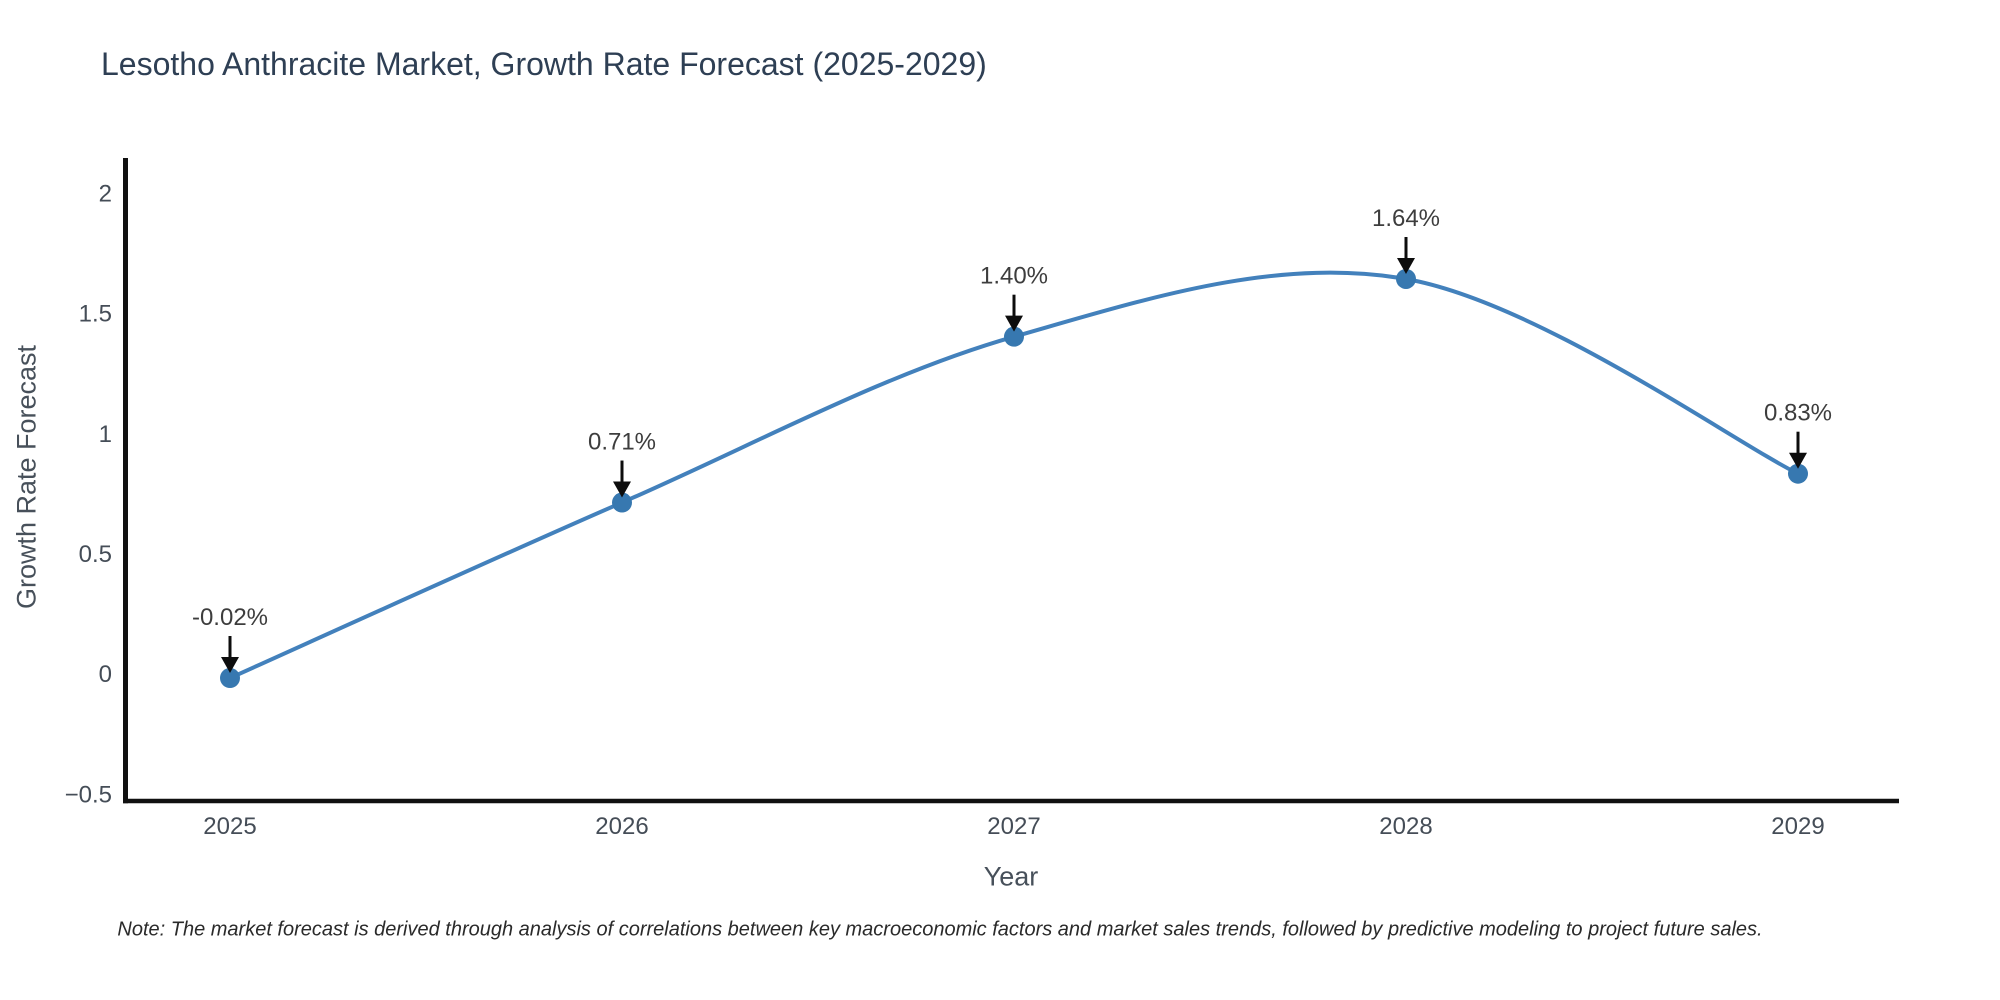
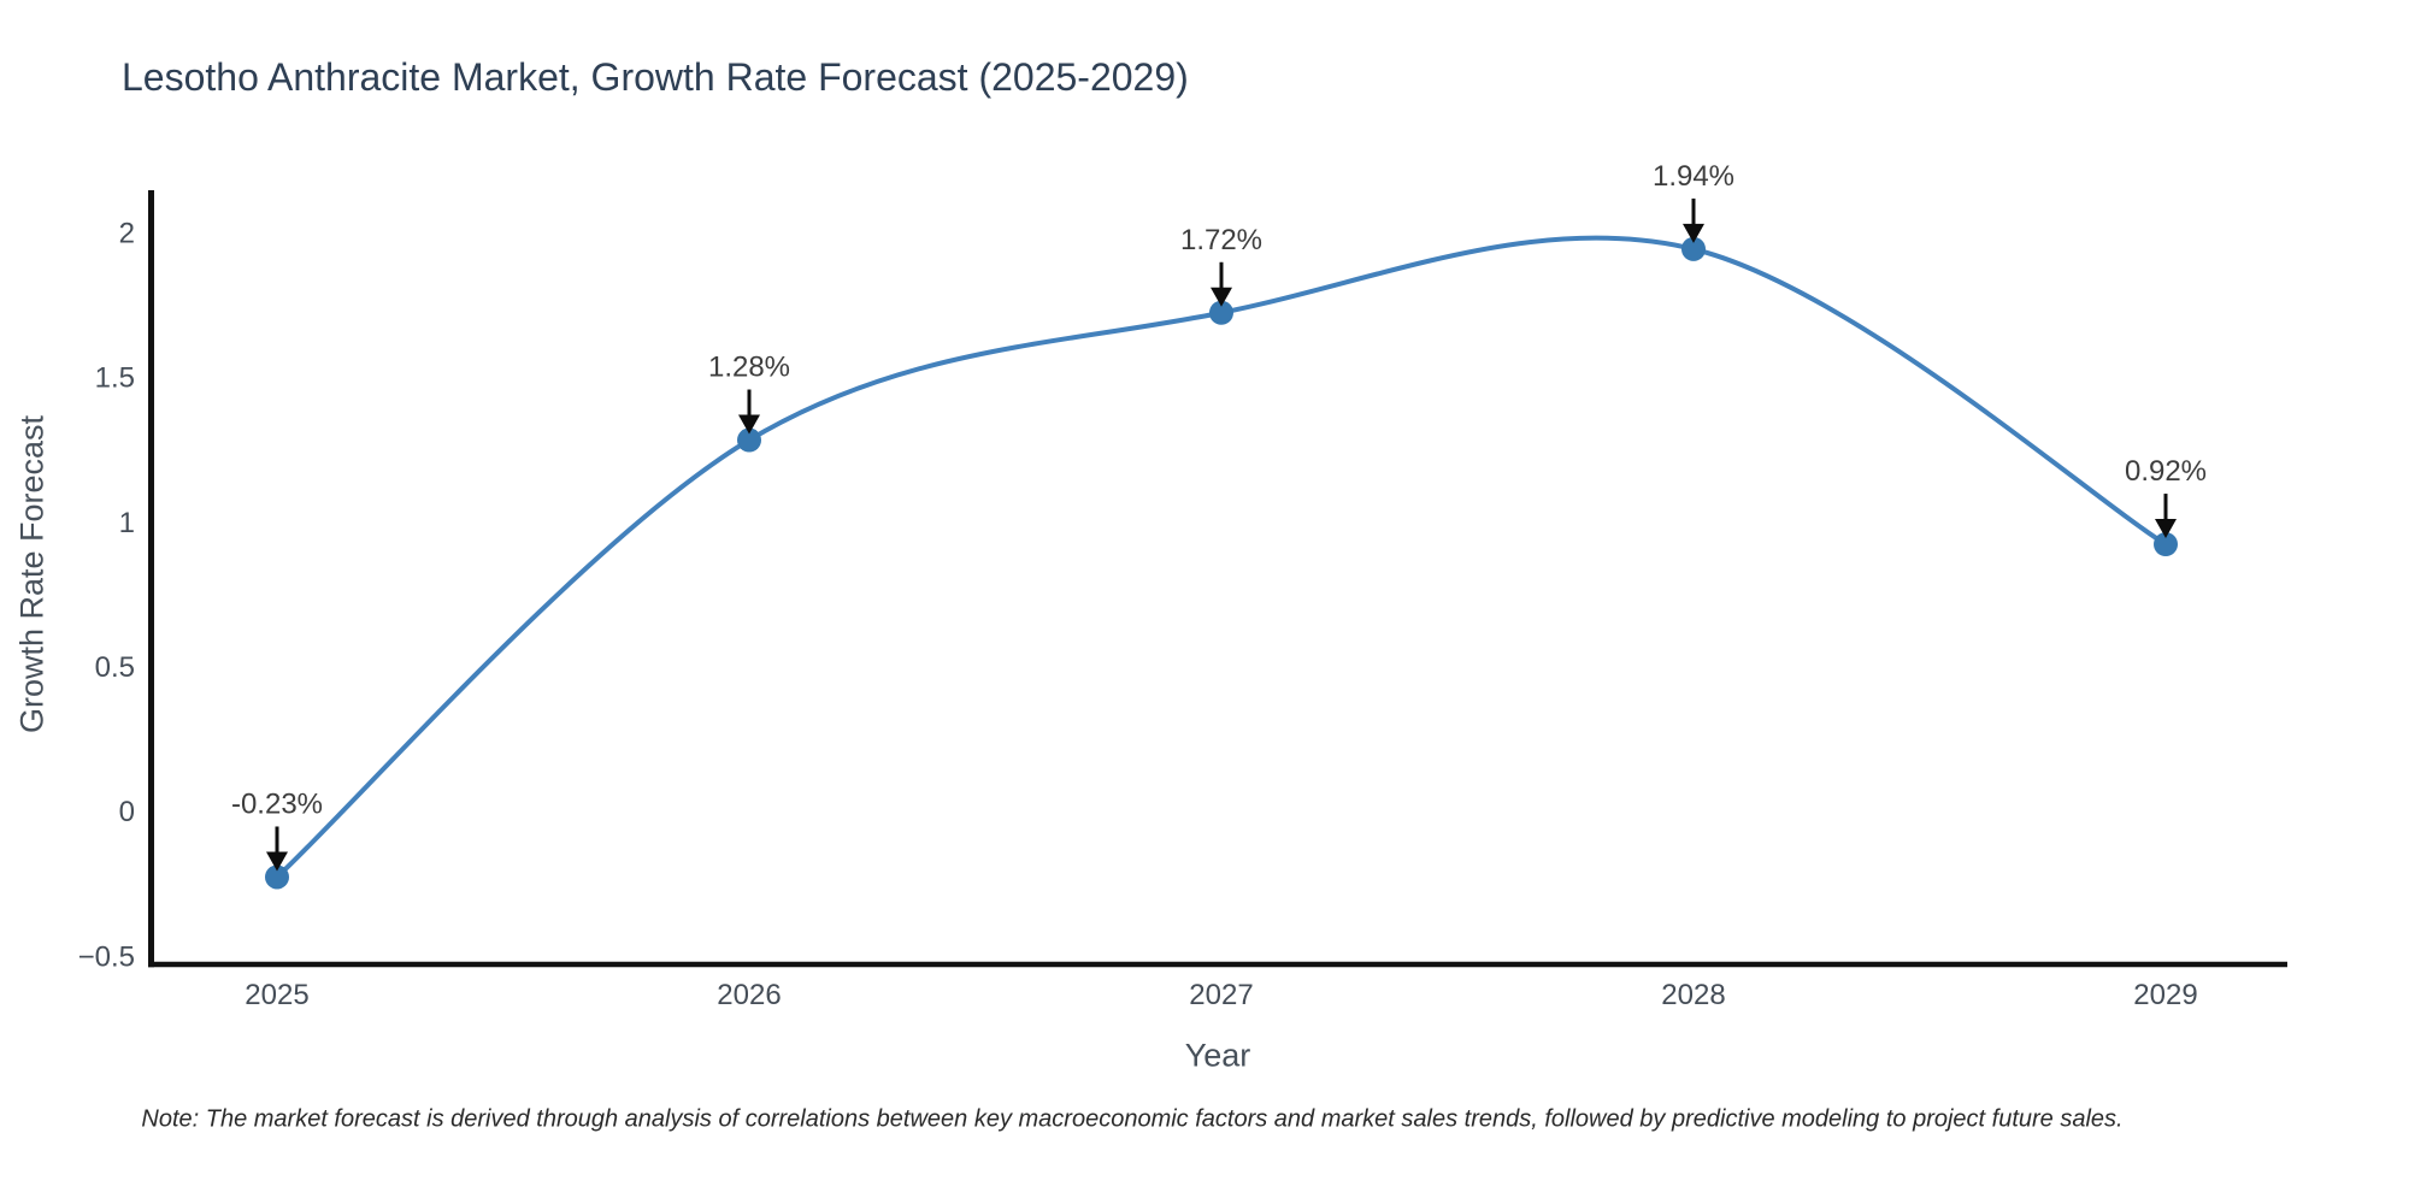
2025: -0.02% -> -0.23%
2026: 0.71% -> 1.28%
2027: 1.40% -> 1.72%
2028: 1.64% -> 1.94%
2029: 0.83% -> 0.92%
